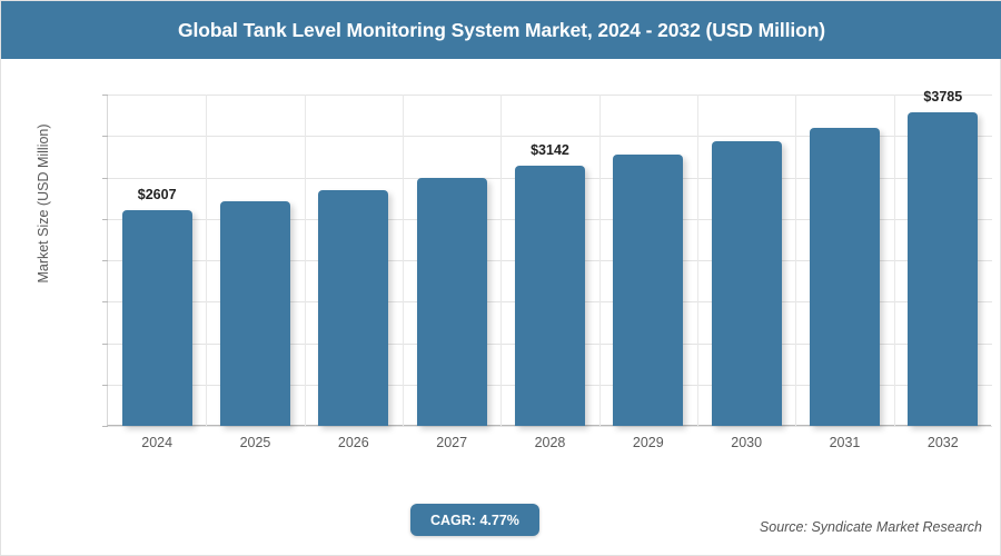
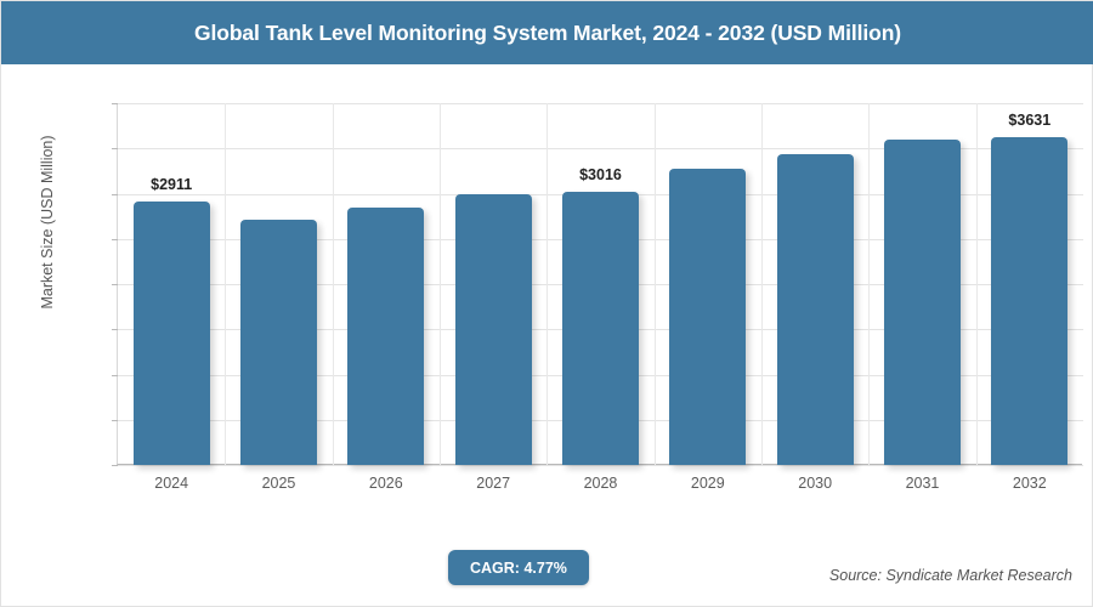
2024: $2607 -> $2911
2028: $3142 -> $3016
2032: $3785 -> $3631
